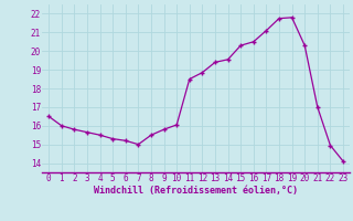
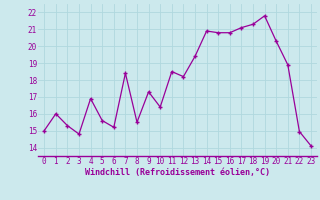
0: 16.5 -> 15.0
2: 15.8 -> 15.3
3: 15.7 -> 14.8
4: 15.5 -> 16.9
5: 15.3 -> 15.6
7: 15.0 -> 18.4
9: 15.8 -> 17.3
10: 16.1 -> 16.4
12: 18.9 -> 18.2
14: 19.6 -> 20.9
15: 20.3 -> 20.8
16: 20.5 -> 20.8
18: 21.8 -> 21.3
21: 17.0 -> 18.9
